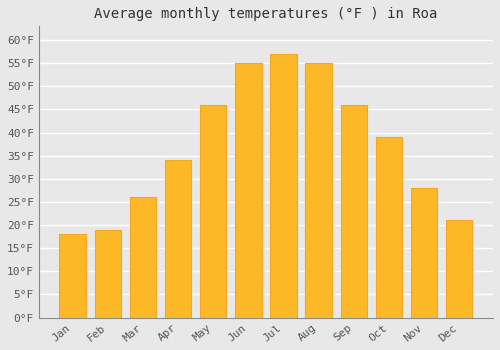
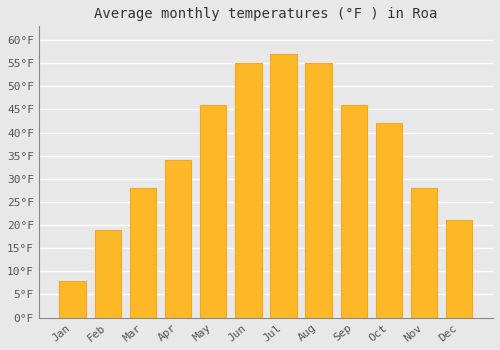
Jan: 18°F -> 8°F
Mar: 26°F -> 28°F
Oct: 39°F -> 42°F
